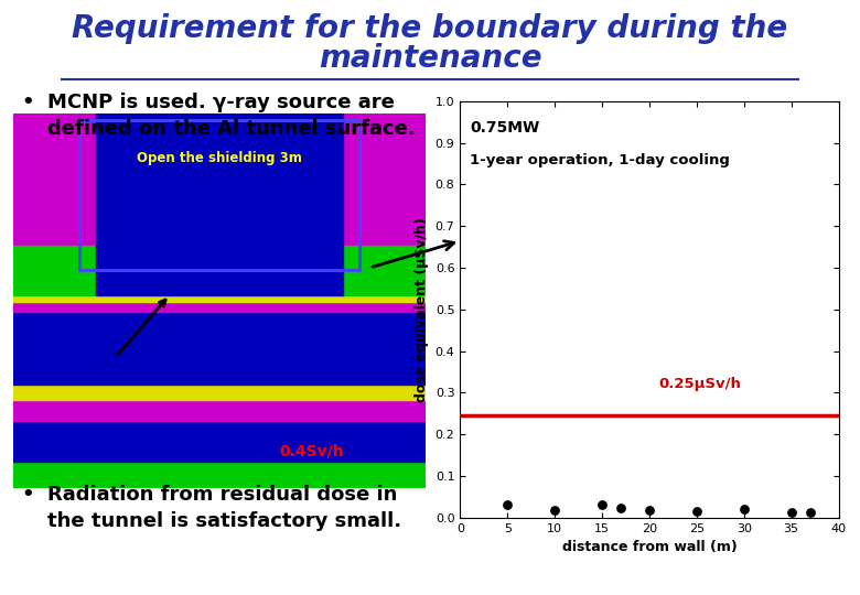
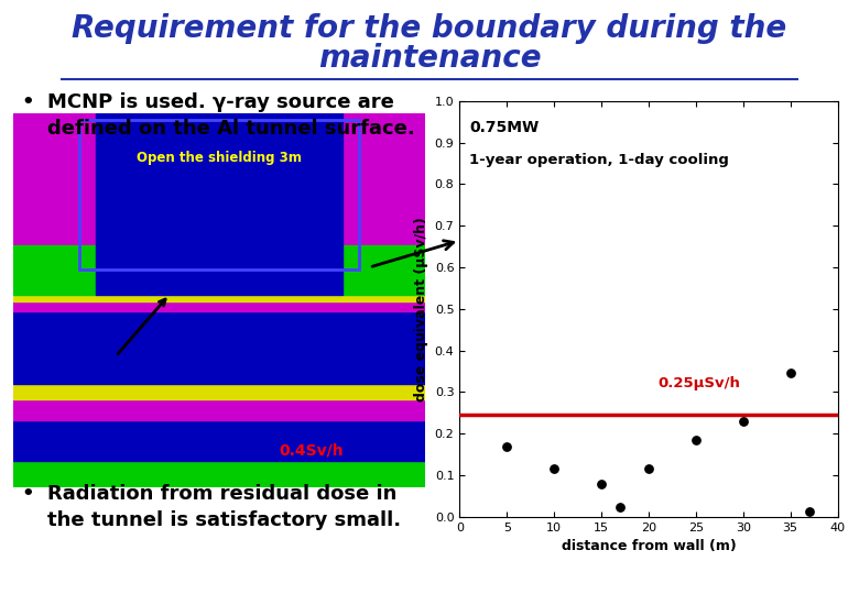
5: 0.030 -> 0.170
10: 0.018 -> 0.115
15: 0.032 -> 0.080
20: 0.018 -> 0.115
25: 0.015 -> 0.185
30: 0.020 -> 0.230
35: 0.012 -> 0.345
